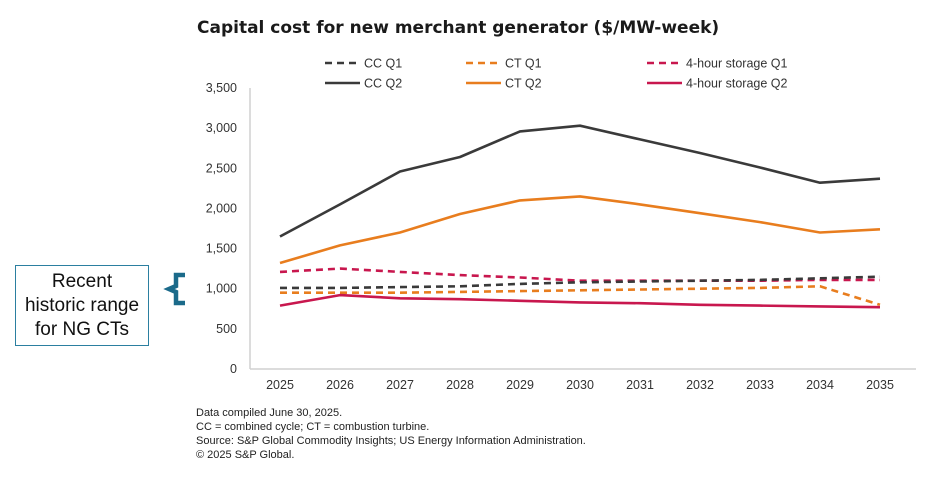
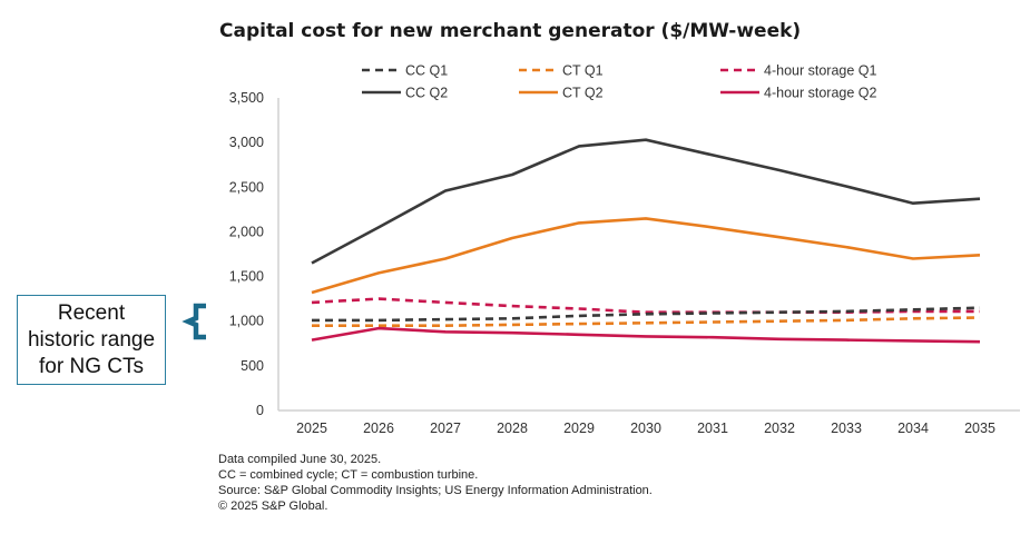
CT Q1/2035: 800 -> 1000
